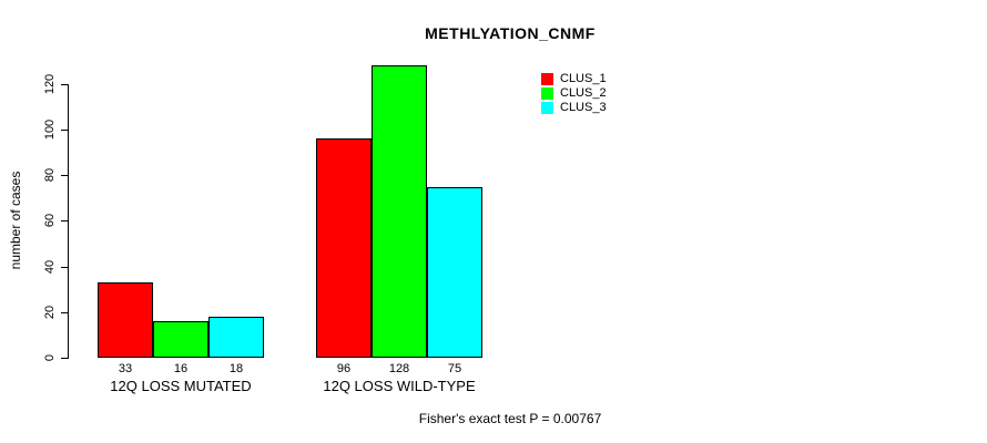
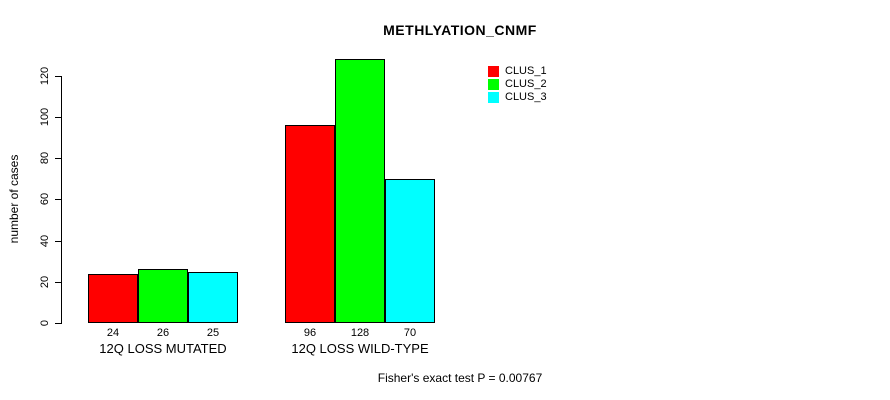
CLUS_1/12Q LOSS MUTATED: 33 -> 24
CLUS_2/12Q LOSS MUTATED: 16 -> 26
CLUS_3/12Q LOSS MUTATED: 18 -> 25
CLUS_3/12Q LOSS WILD-TYPE: 75 -> 70
